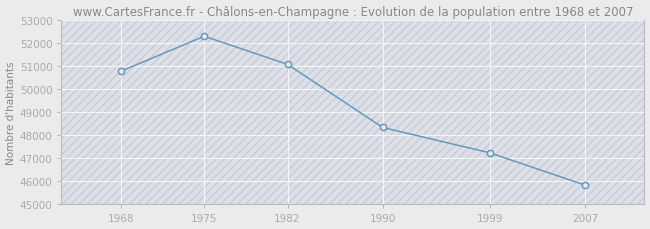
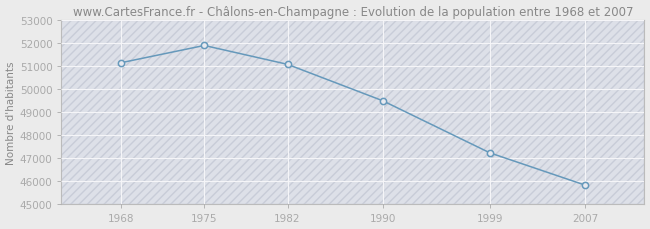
1968: 50780 -> 51150
1975: 52300 -> 51900
1990: 48340 -> 49500
